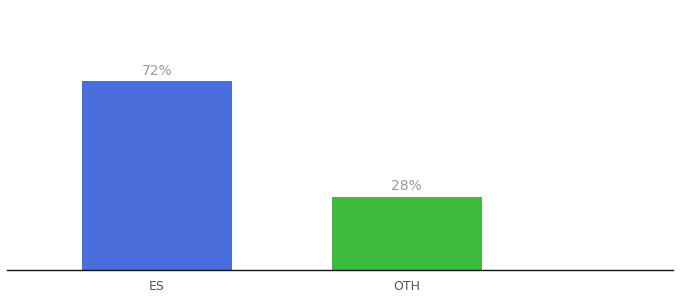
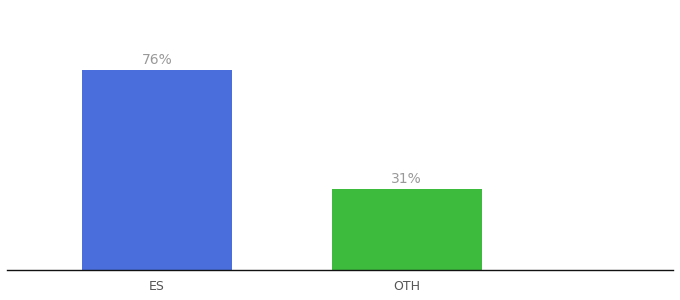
ES: 72% -> 76%
OTH: 28% -> 31%
